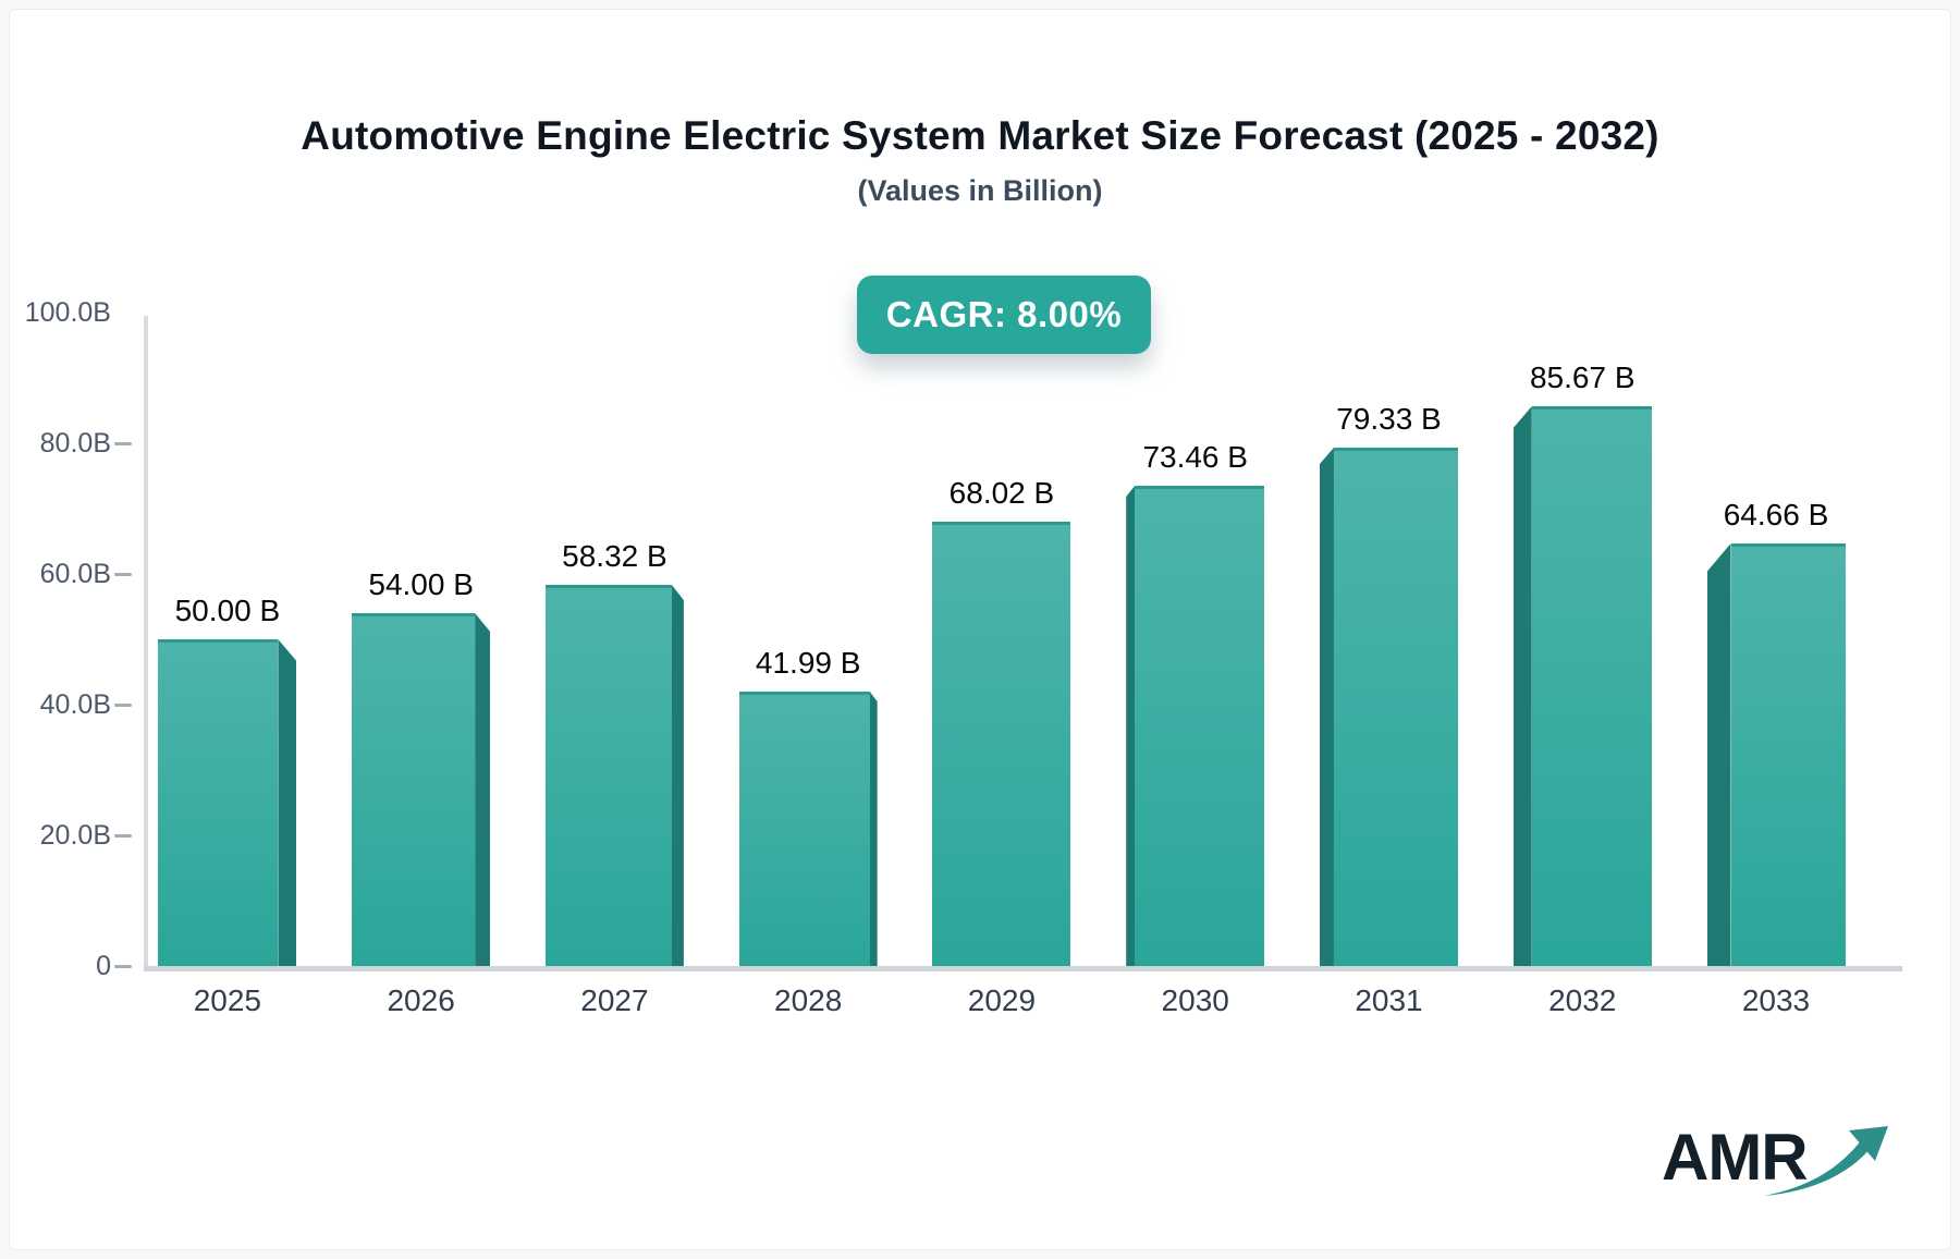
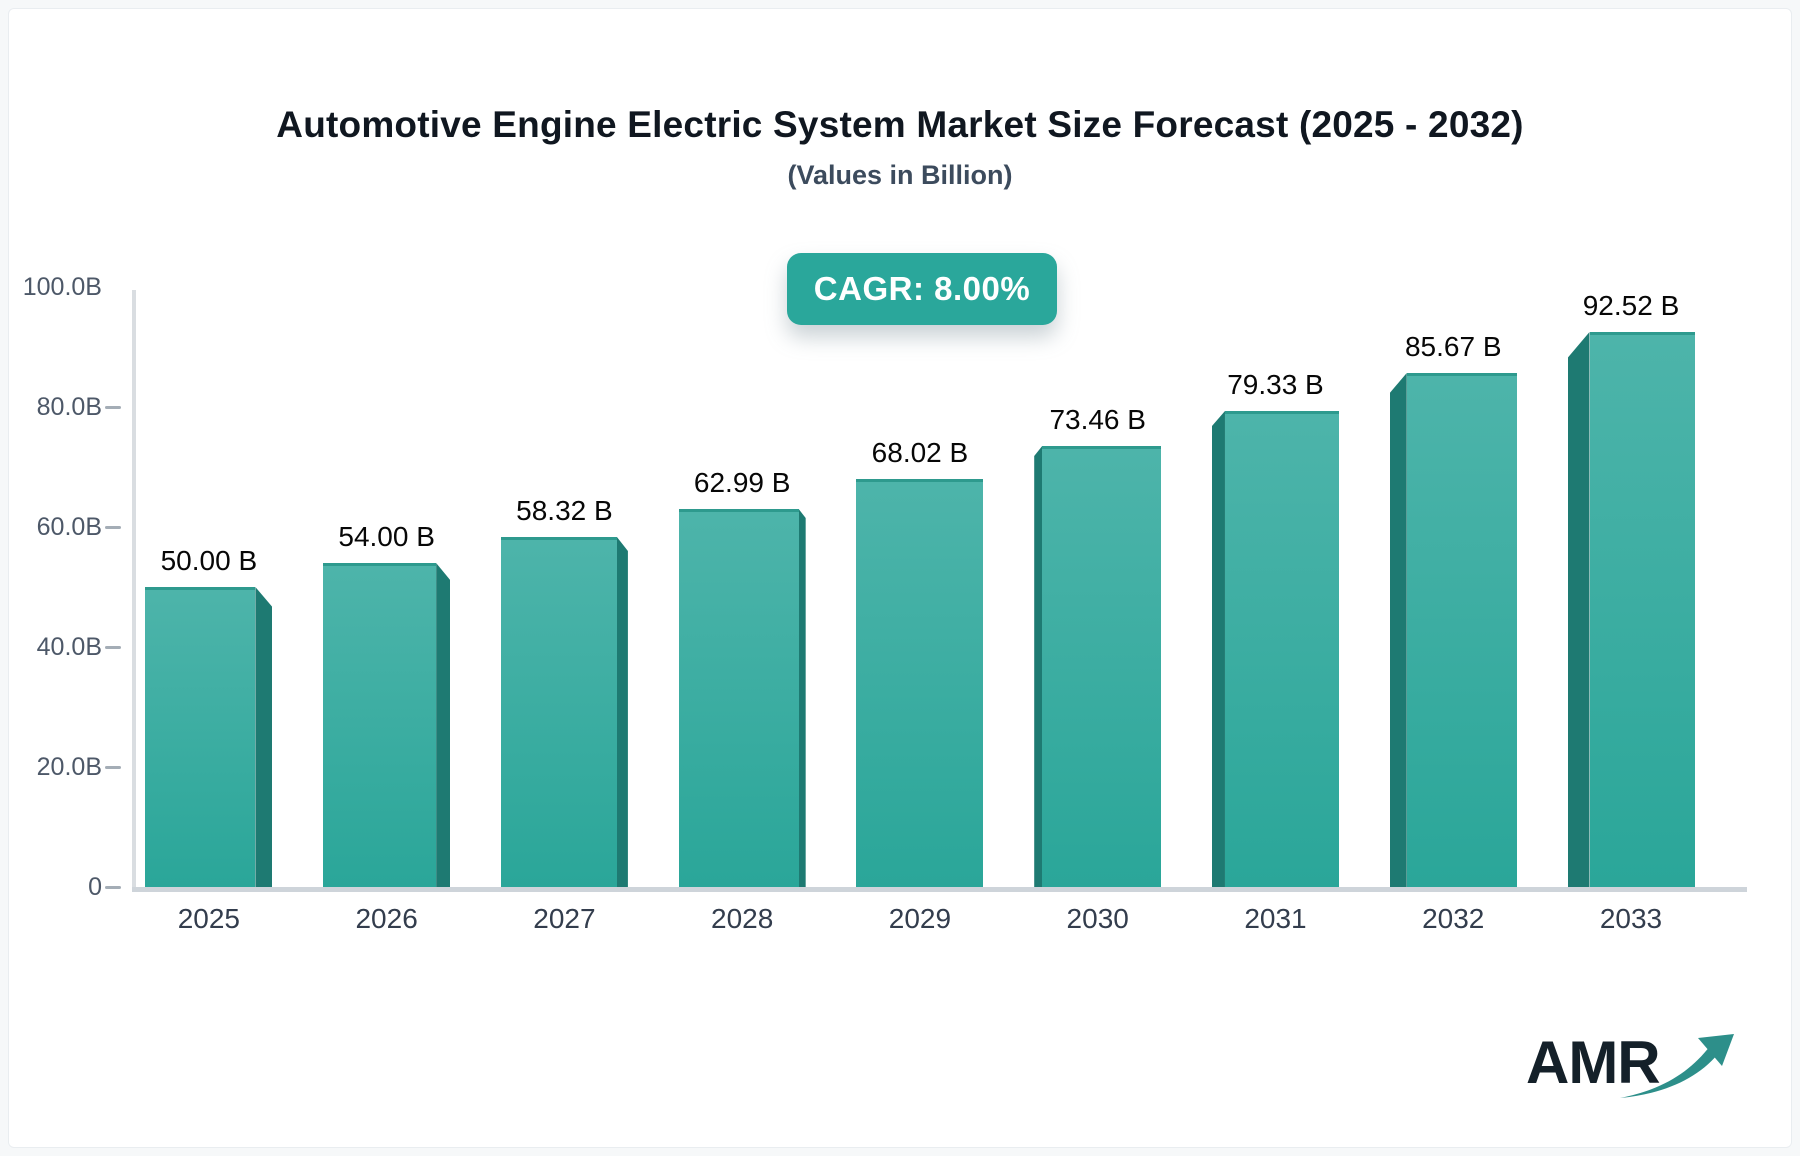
2028: 41.99 -> 62.99
2033: 64.66 -> 92.52
